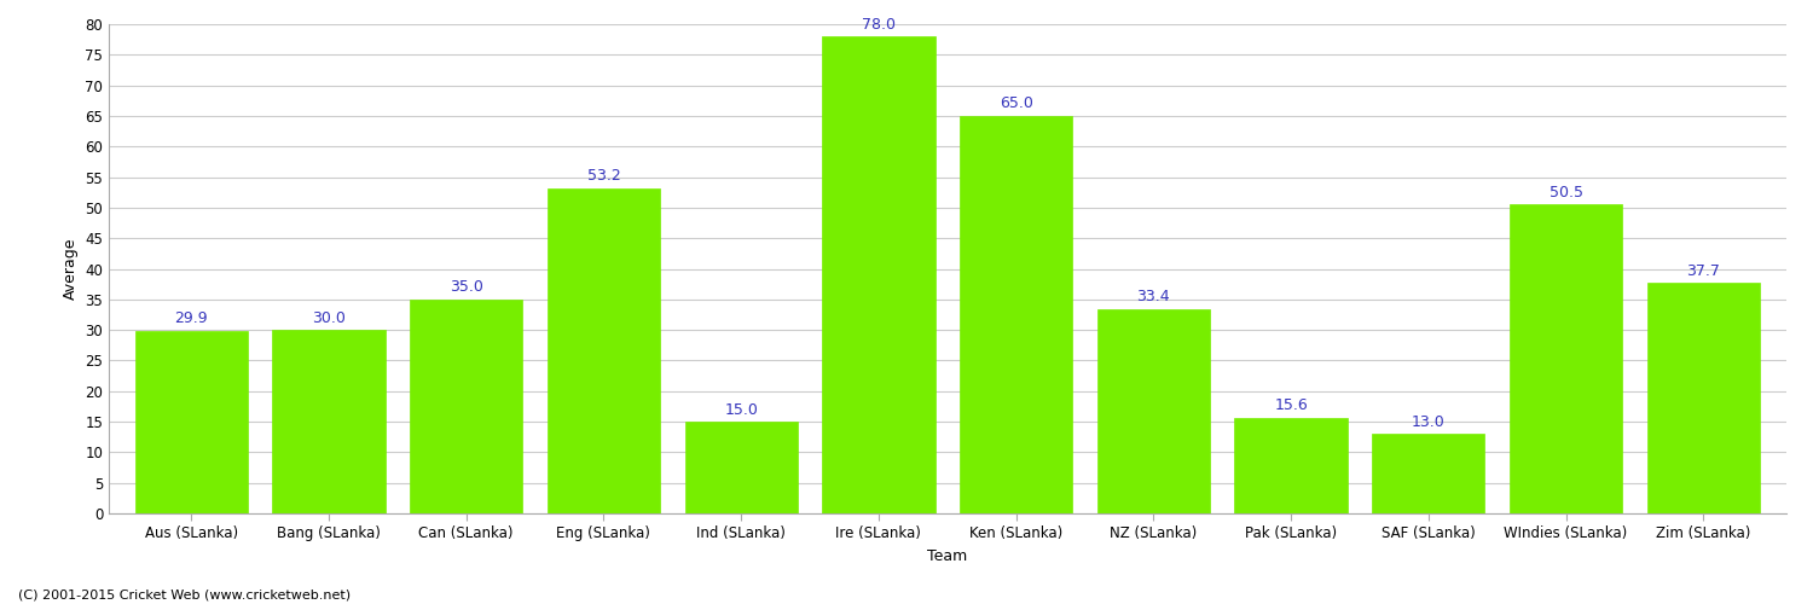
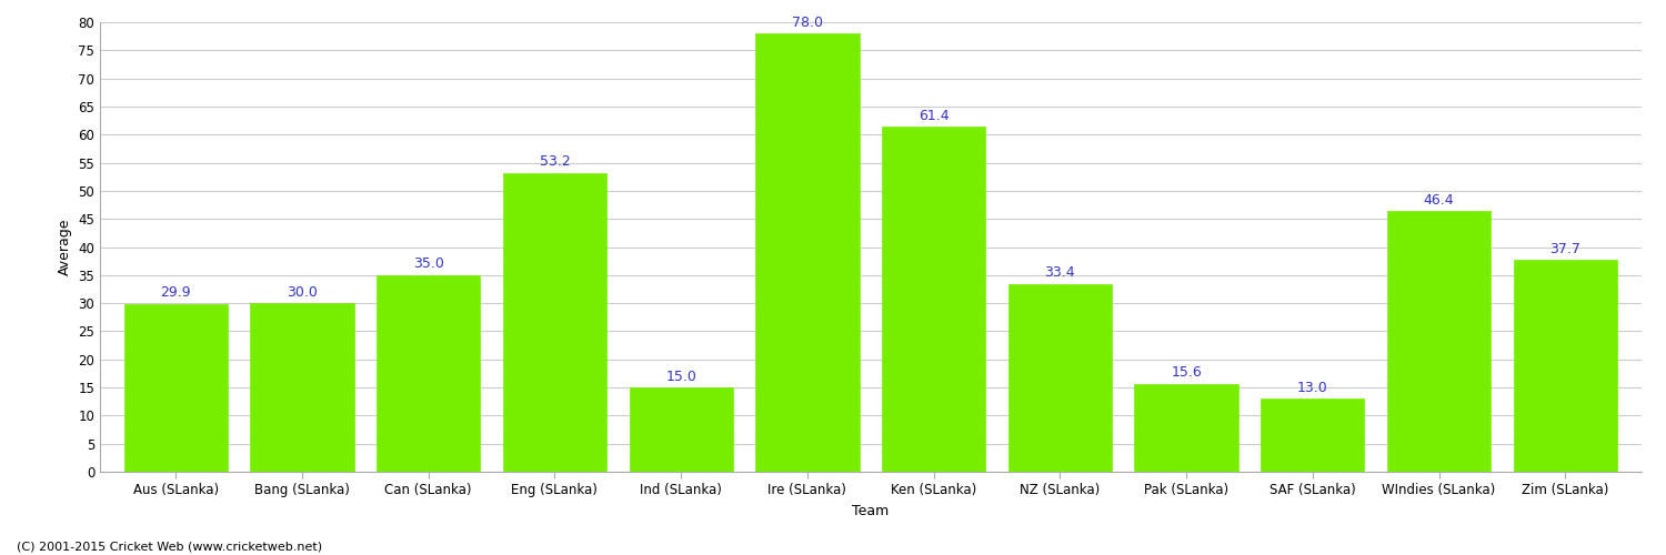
Ken (SLanka): 65.0 -> 61.4
WIndies (SLanka): 50.5 -> 46.4
